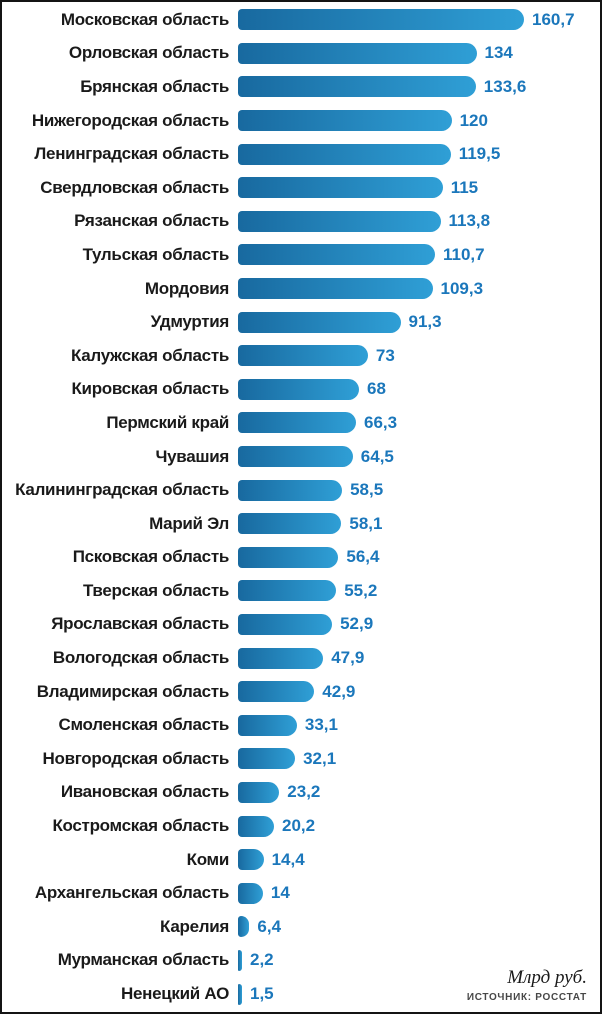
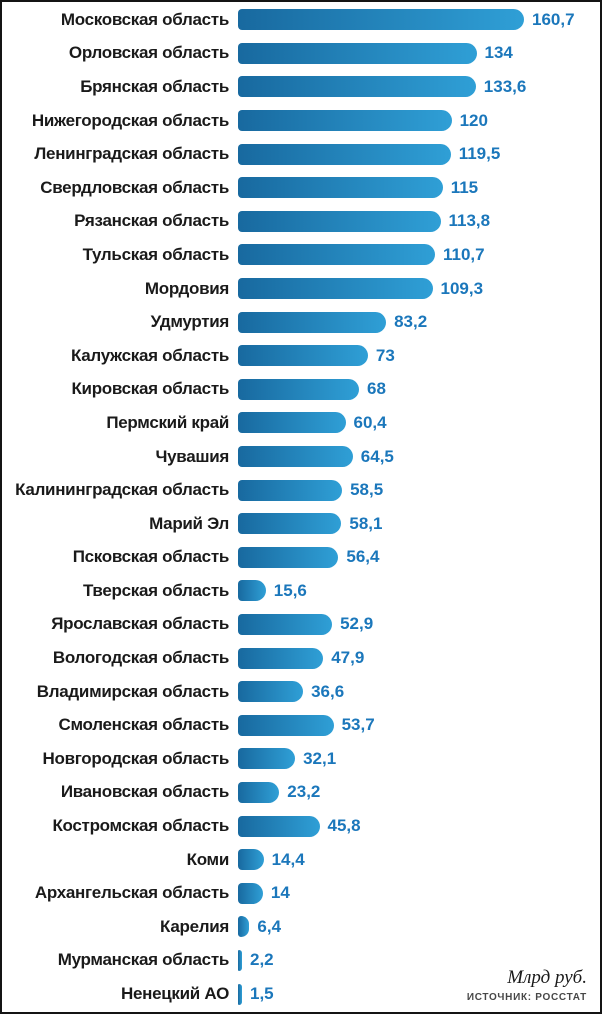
Удмуртия: 91,3 -> 83,2
Пермский край: 66,3 -> 60,4
Тверская область: 55,2 -> 15,6
Владимирская область: 42,9 -> 36,6
Смоленская область: 33,1 -> 53,7
Костромская область: 20,2 -> 45,8
